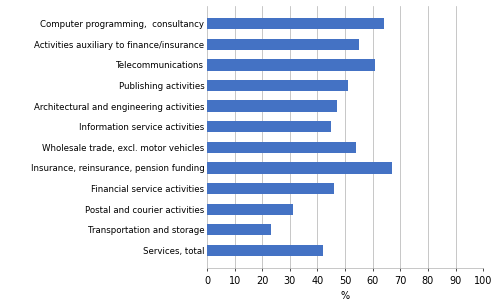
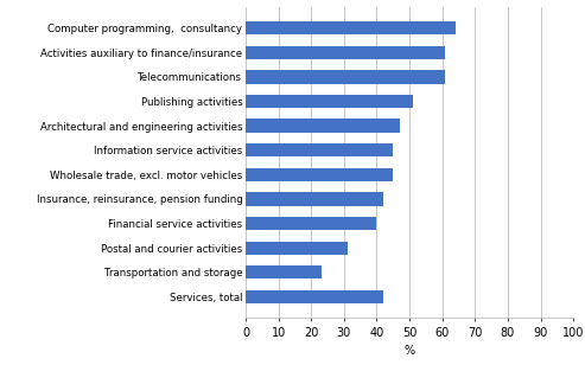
Activities auxiliary to finance/insurance: 55 -> 61
Wholesale trade, excl. motor vehicles: 54 -> 45
Insurance, reinsurance, pension funding: 67 -> 42
Financial service activities: 46 -> 40
